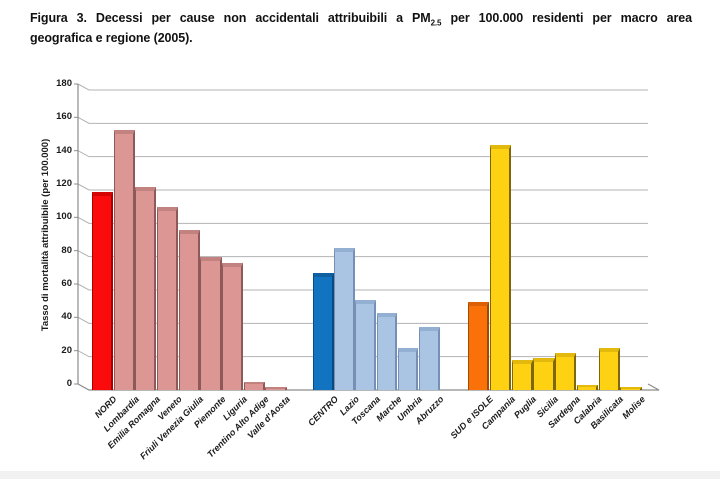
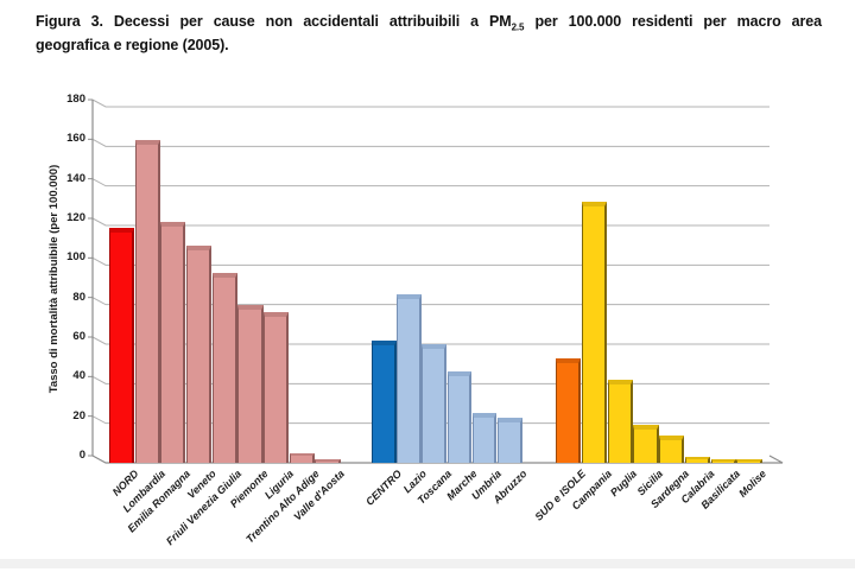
Lombardia: 156 -> 163
CENTRO: 70 -> 62
Toscana: 54 -> 60
Abruzzo: 38 -> 23
Campania: 147 -> 132
Puglia: 18 -> 42
Sardegna: 22 -> 14
Basilicata: 25 -> 2
